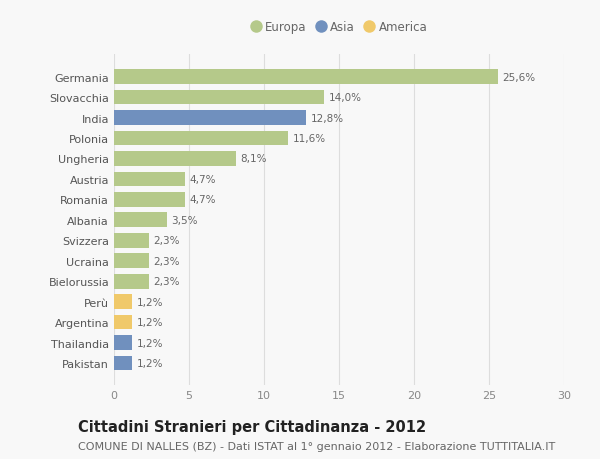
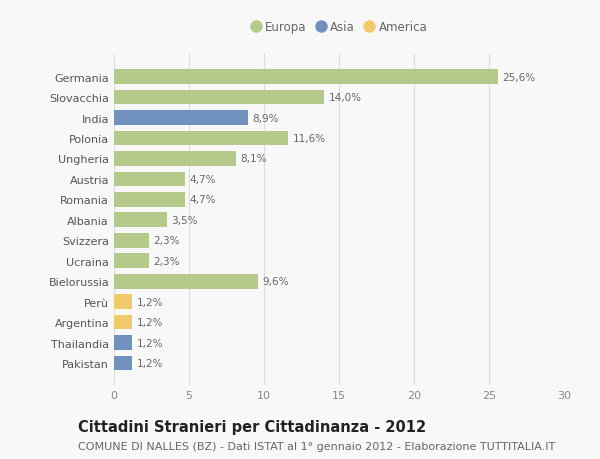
India: 12,8% -> 8,9%
Bielorussia: 2,3% -> 9,6%
